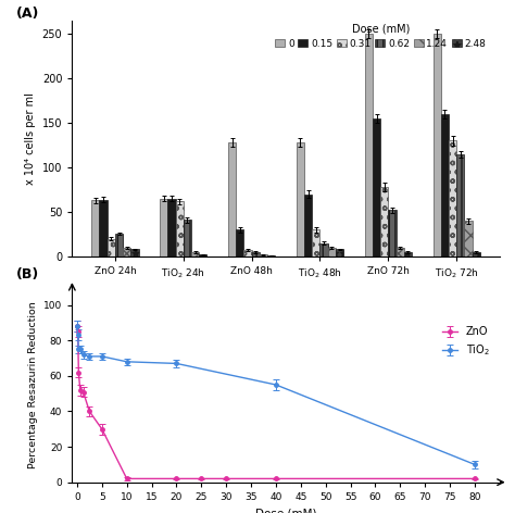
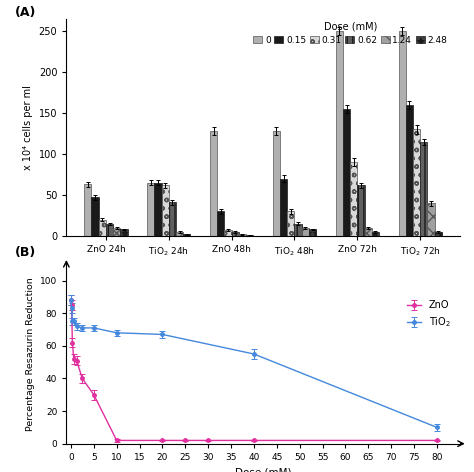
0.15/ZnO 24h: 64 -> 47
0.62/ZnO 24h: 26 -> 15
0.31/ZnO 72h: 78 -> 90
0.62/ZnO 72h: 52 -> 62
